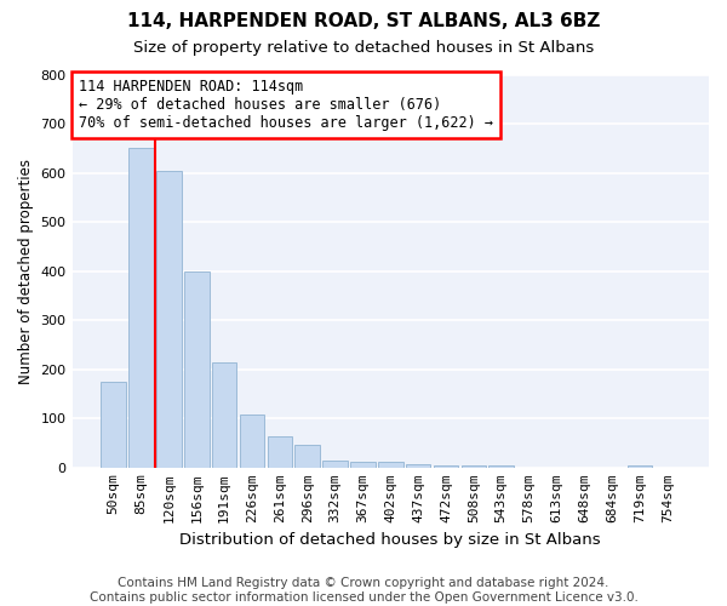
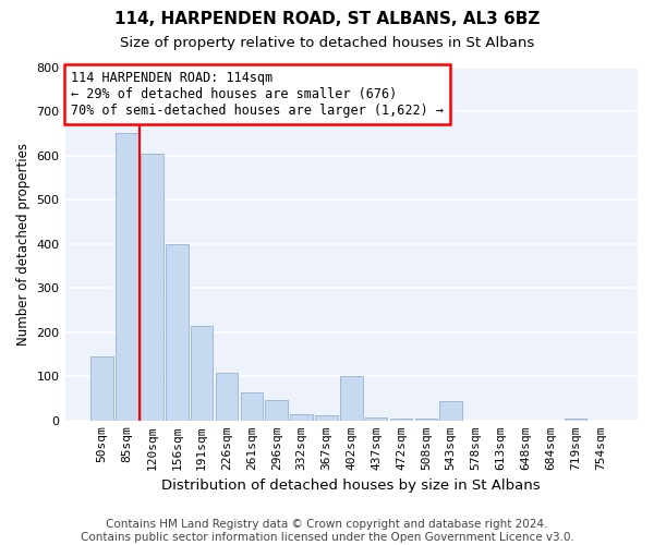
50sqm: 175 -> 145
402sqm: 12 -> 100
543sqm: 5 -> 45
